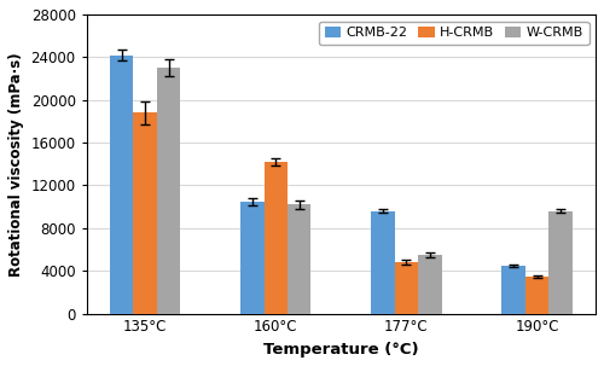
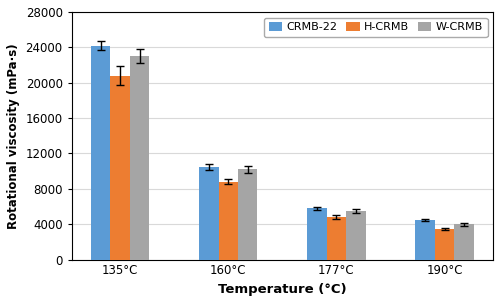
H-CRMB/135°C: 18800 -> 20800
H-CRMB/160°C: 14200 -> 8800
CRMB-22/177°C: 9600 -> 5800
W-CRMB/190°C: 9600 -> 4000
